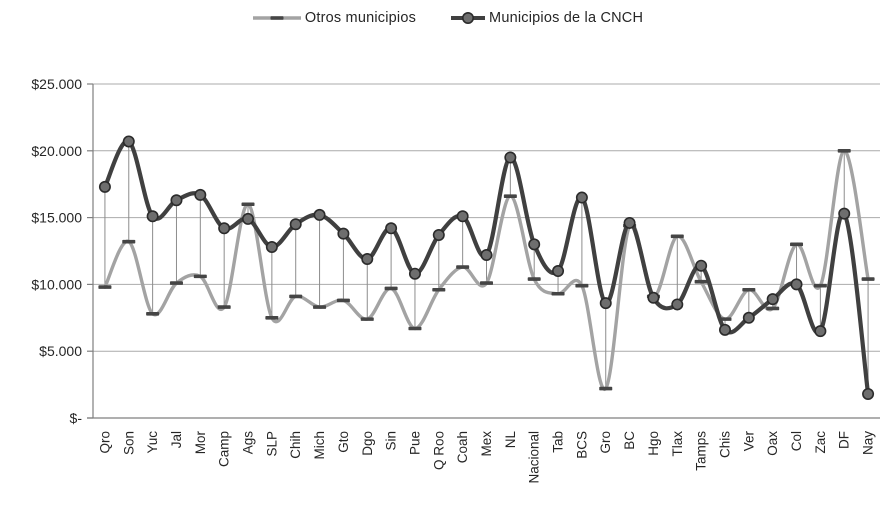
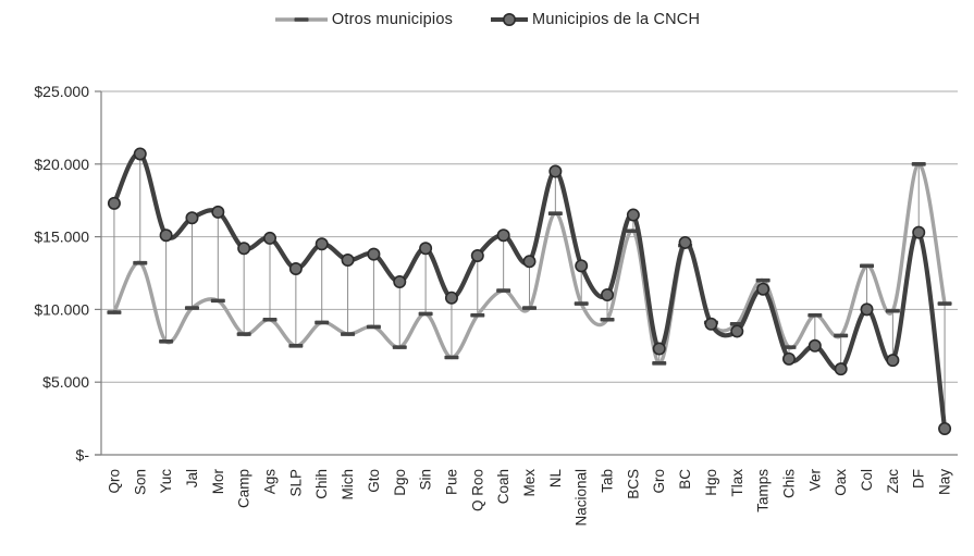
Otros municipios/Ags: $16000 -> $9300
Municipios de la CNCH/Mich: $15200 -> $13400
Municipios de la CNCH/Mex: $12200 -> $13300
Otros municipios/BCS: $9900 -> $15400
Otros municipios/Gro: $2200 -> $6300
Municipios de la CNCH/Gro: $8600 -> $7300
Otros municipios/Tlax: $13600 -> $9000
Otros municipios/Tamps: $10200 -> $12000
Municipios de la CNCH/Oax: $8900 -> $5900
